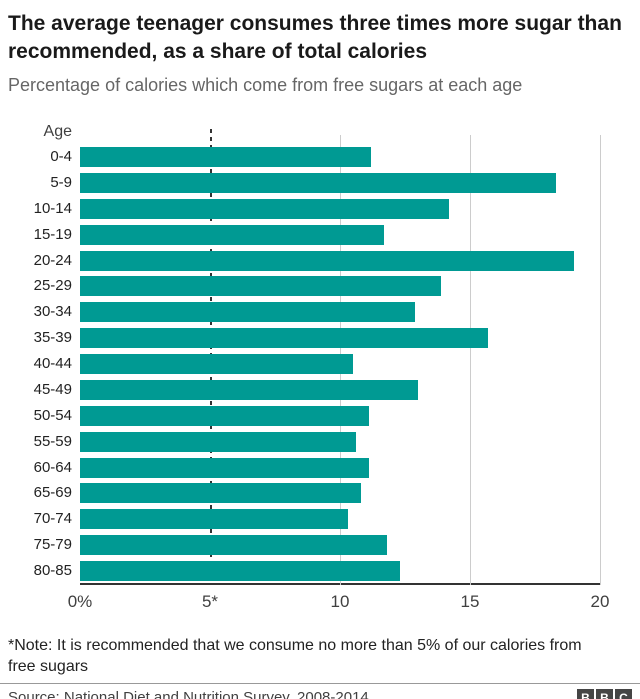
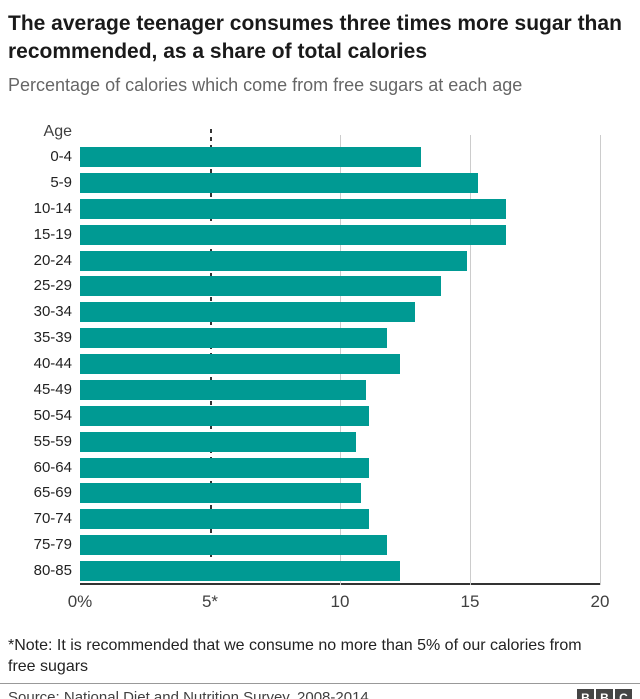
0-4: 11.2 -> 13.1
5-9: 18.3 -> 15.3
10-14: 14.2 -> 16.4
15-19: 11.7 -> 16.4
20-24: 19.0 -> 14.9
35-39: 15.7 -> 11.8
40-44: 10.5 -> 12.3
45-49: 13.0 -> 11.0
70-74: 10.3 -> 11.1
